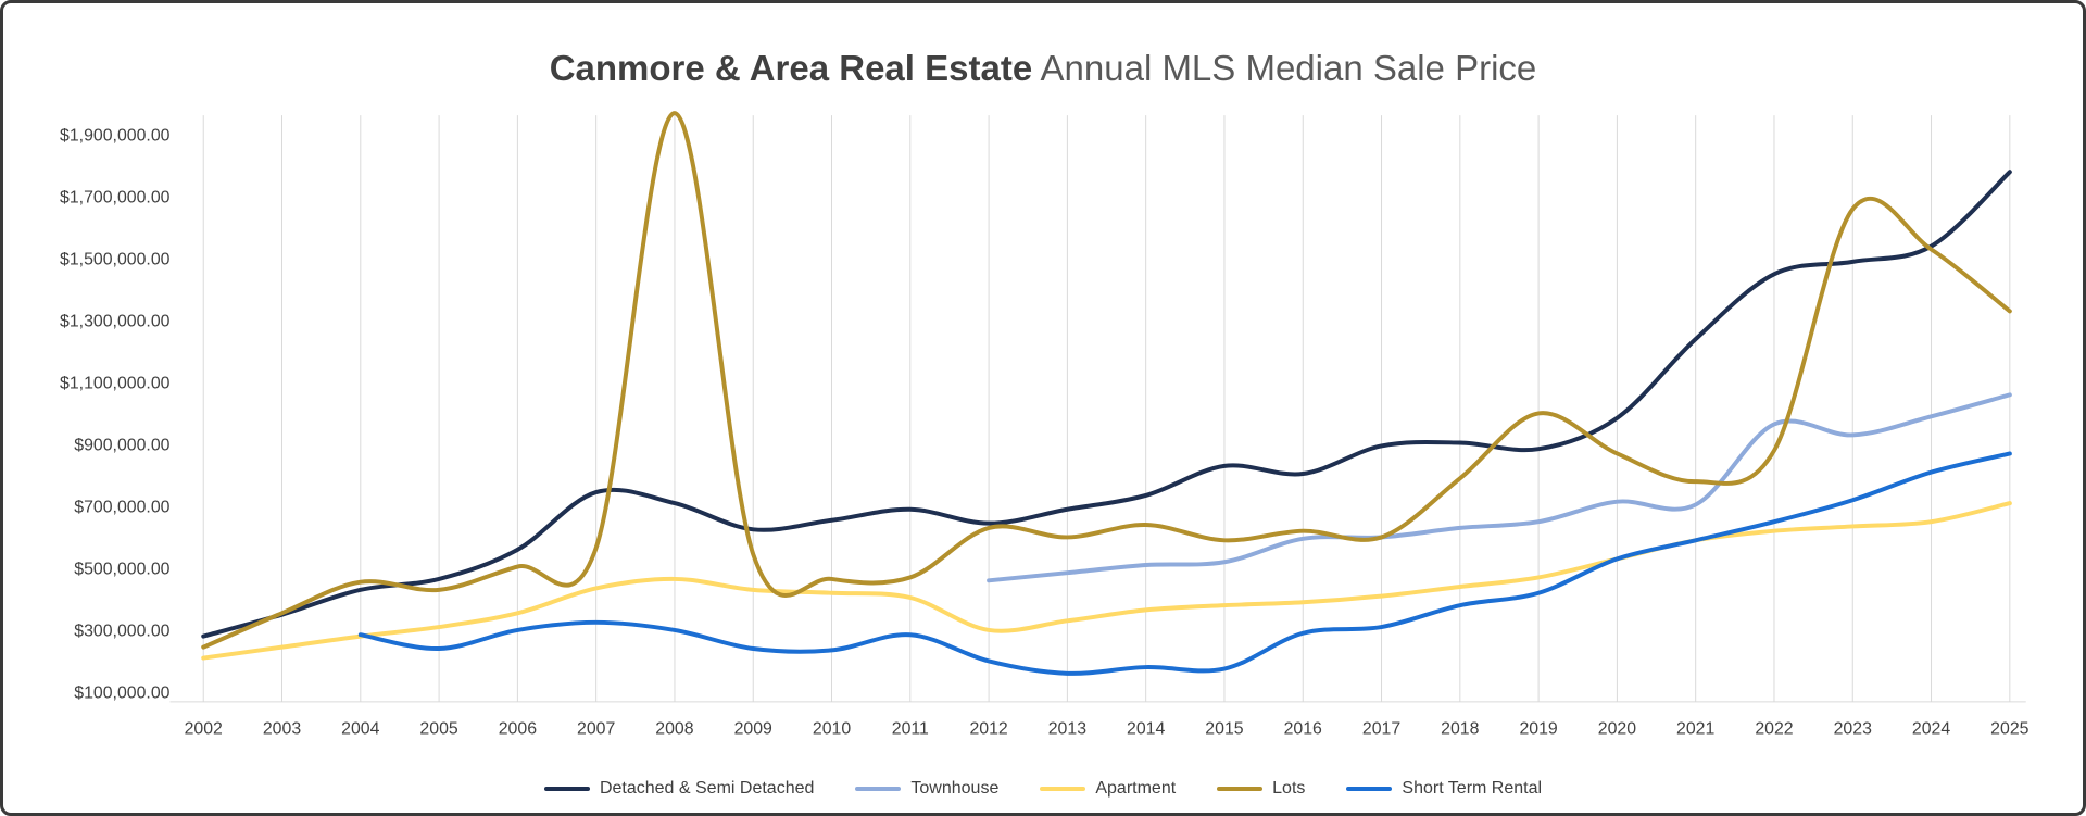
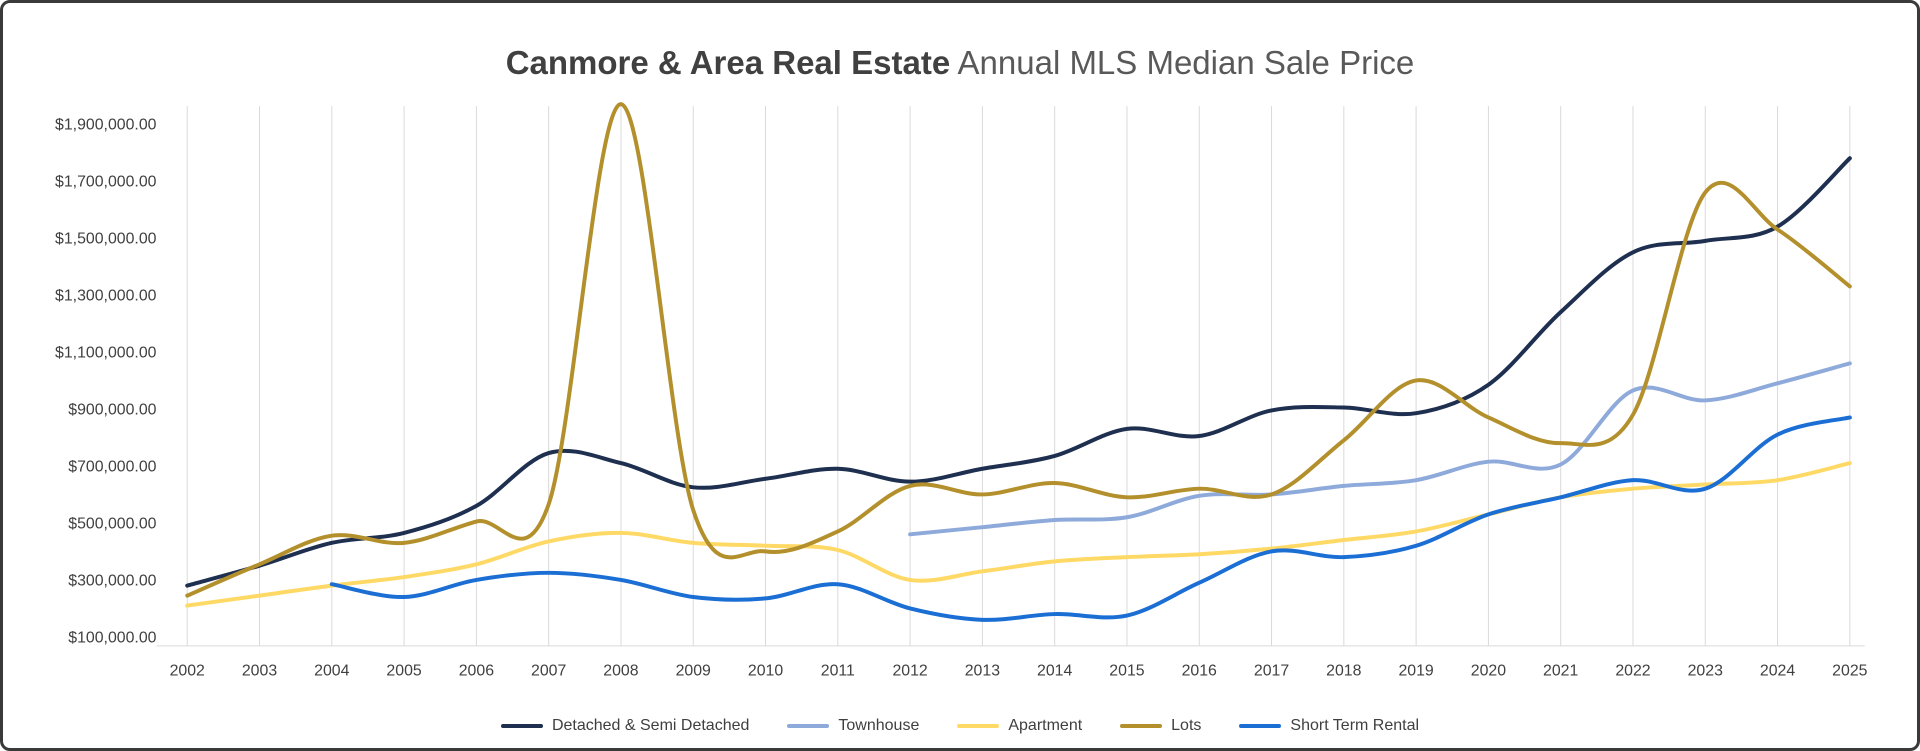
Lots/2010: $460000 -> $400000
Short Term Rental/2017: $310000 -> $400000
Short Term Rental/2023: $720000 -> $620000
